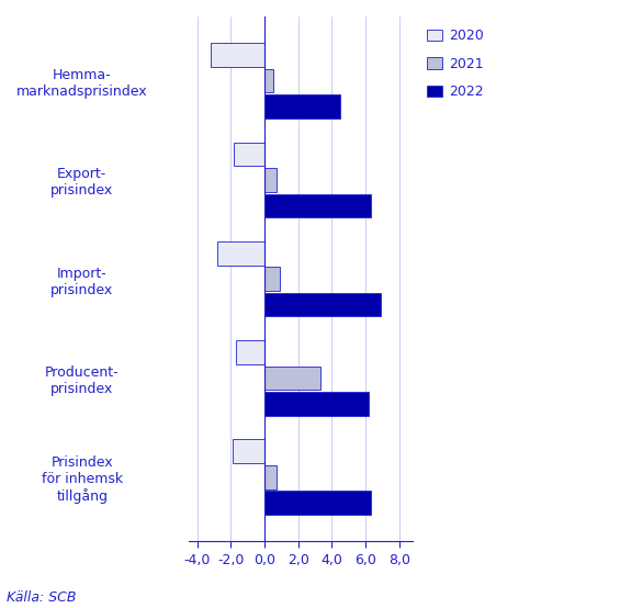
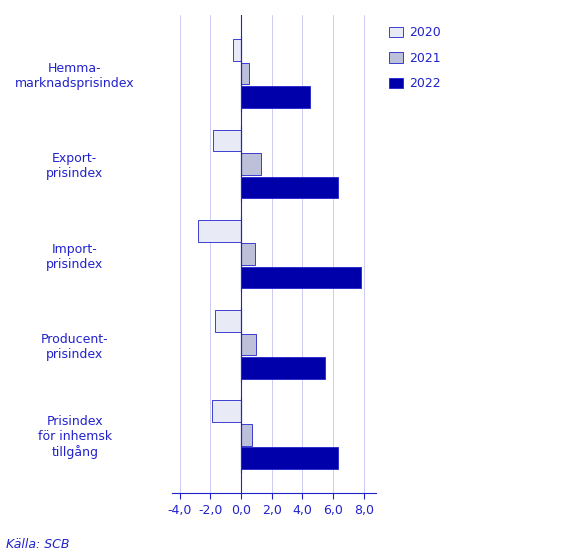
2020/Hemma- marknadsprisindex: -3,2 -> -0,5
2021/Export- prisindex: 0,7 -> 1,3
2022/Import- prisindex: 6,9 -> 7,8
2021/Producent- prisindex: 3,3 -> 1,0
2022/Producent- prisindex: 6,2 -> 5,5
